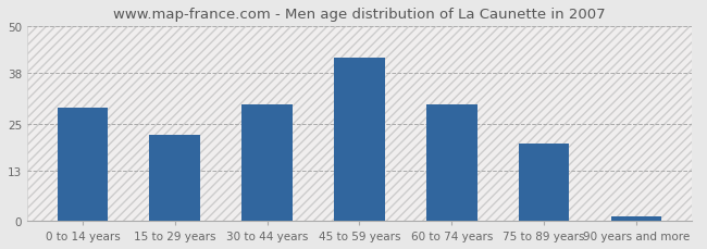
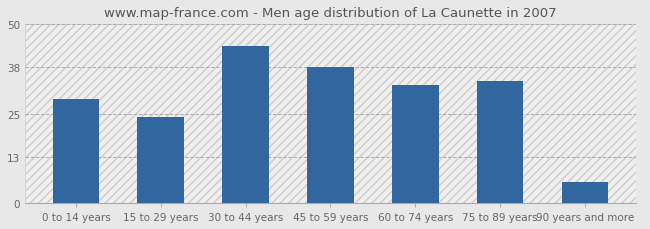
15 to 29 years: 22 -> 24
30 to 44 years: 30 -> 44
45 to 59 years: 42 -> 38
60 to 74 years: 30 -> 33
75 to 89 years: 20 -> 34
90 years and more: 1 -> 6
